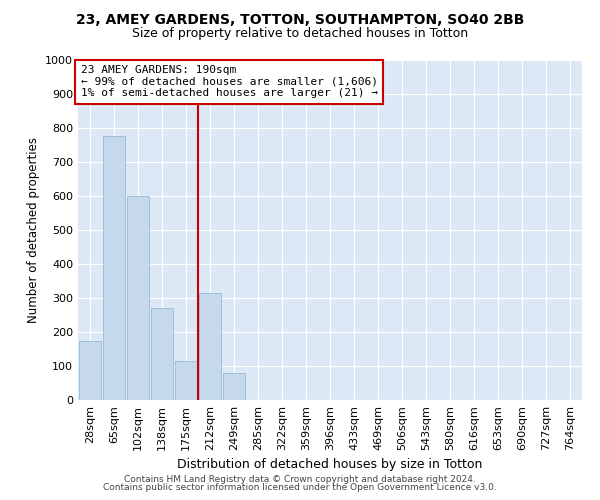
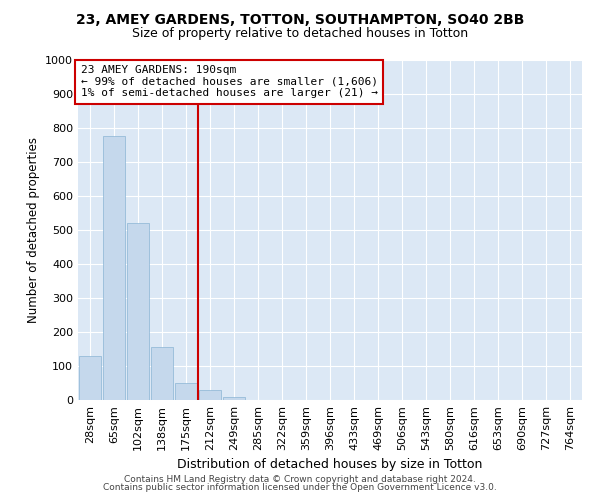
28sqm: 175 -> 130
102sqm: 600 -> 520
138sqm: 270 -> 155
175sqm: 115 -> 50
212sqm: 315 -> 30
249sqm: 80 -> 10
